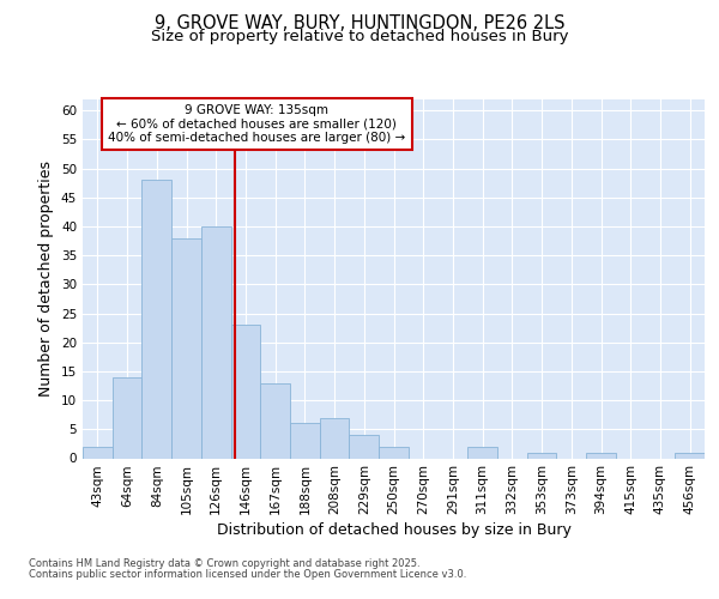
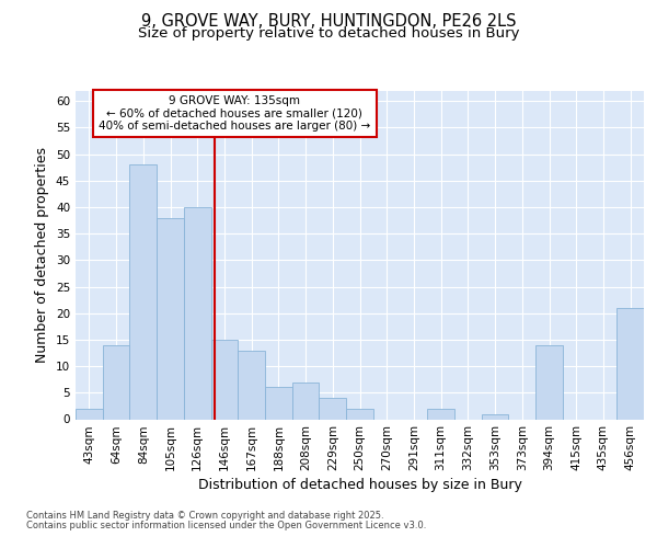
146sqm: 23 -> 15
394sqm: 1 -> 14
456sqm: 1 -> 21
